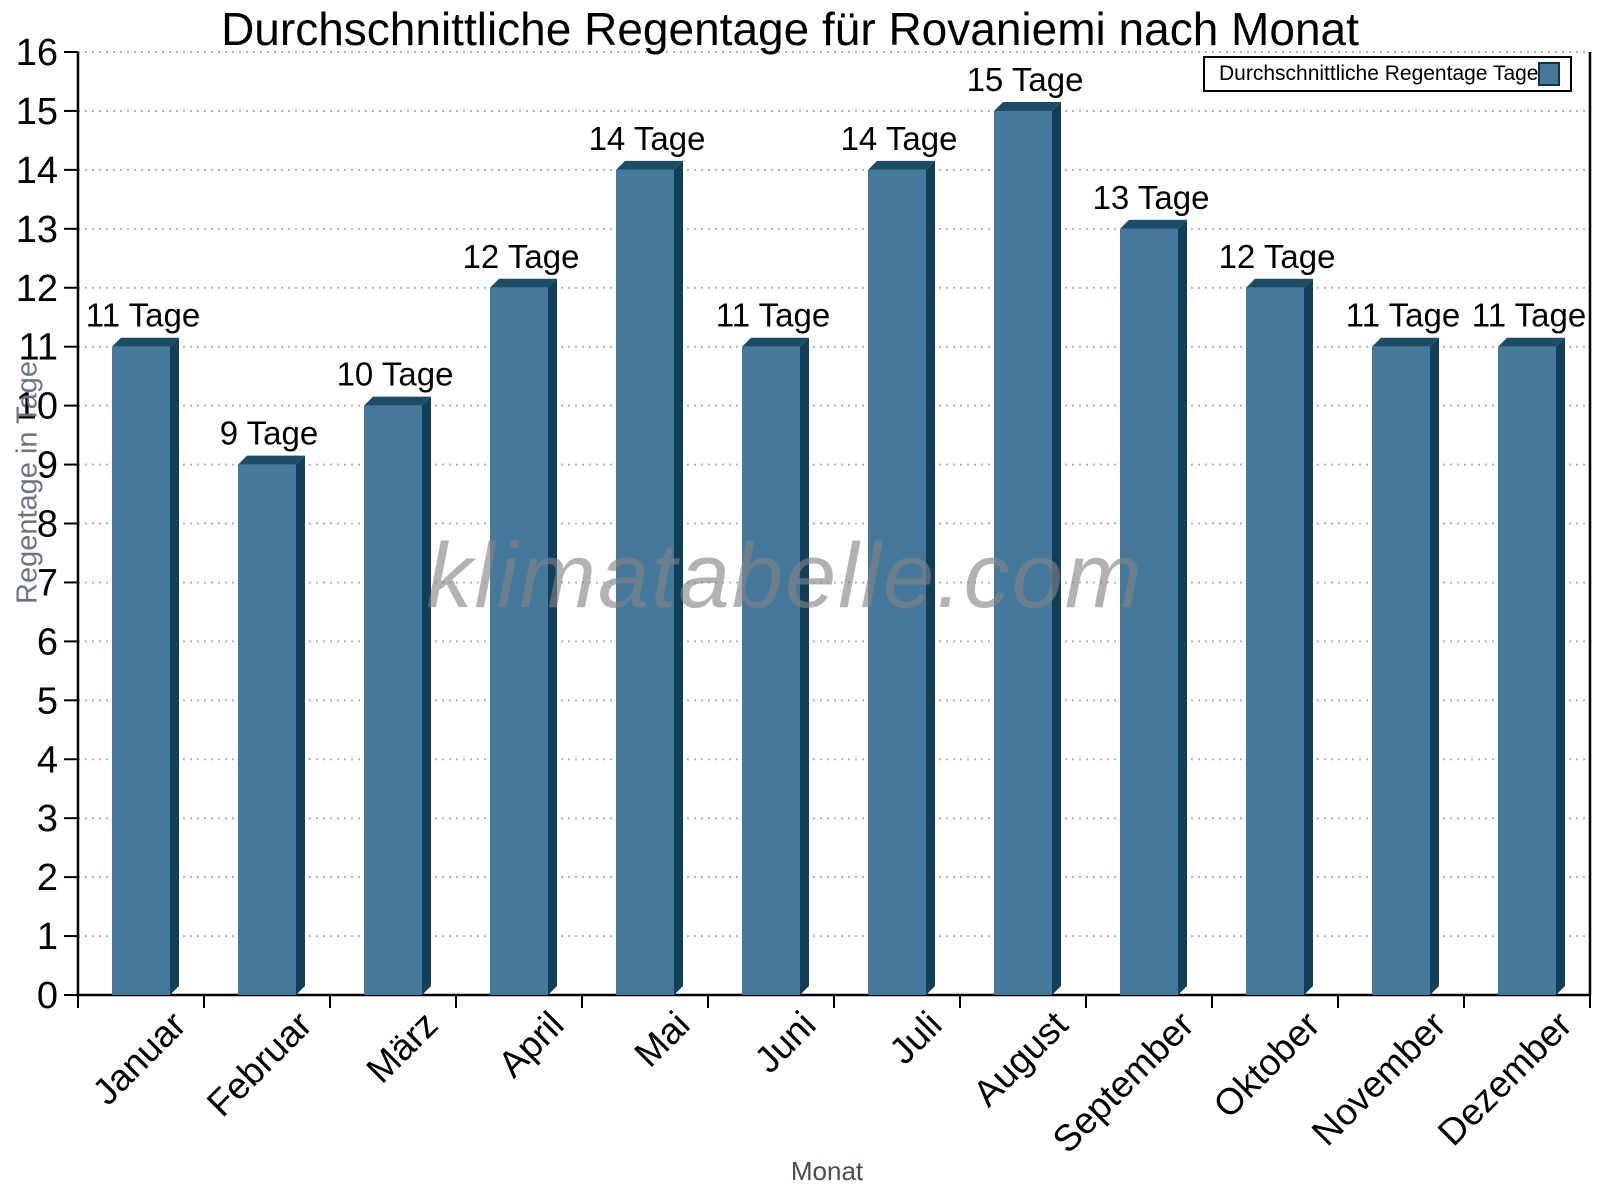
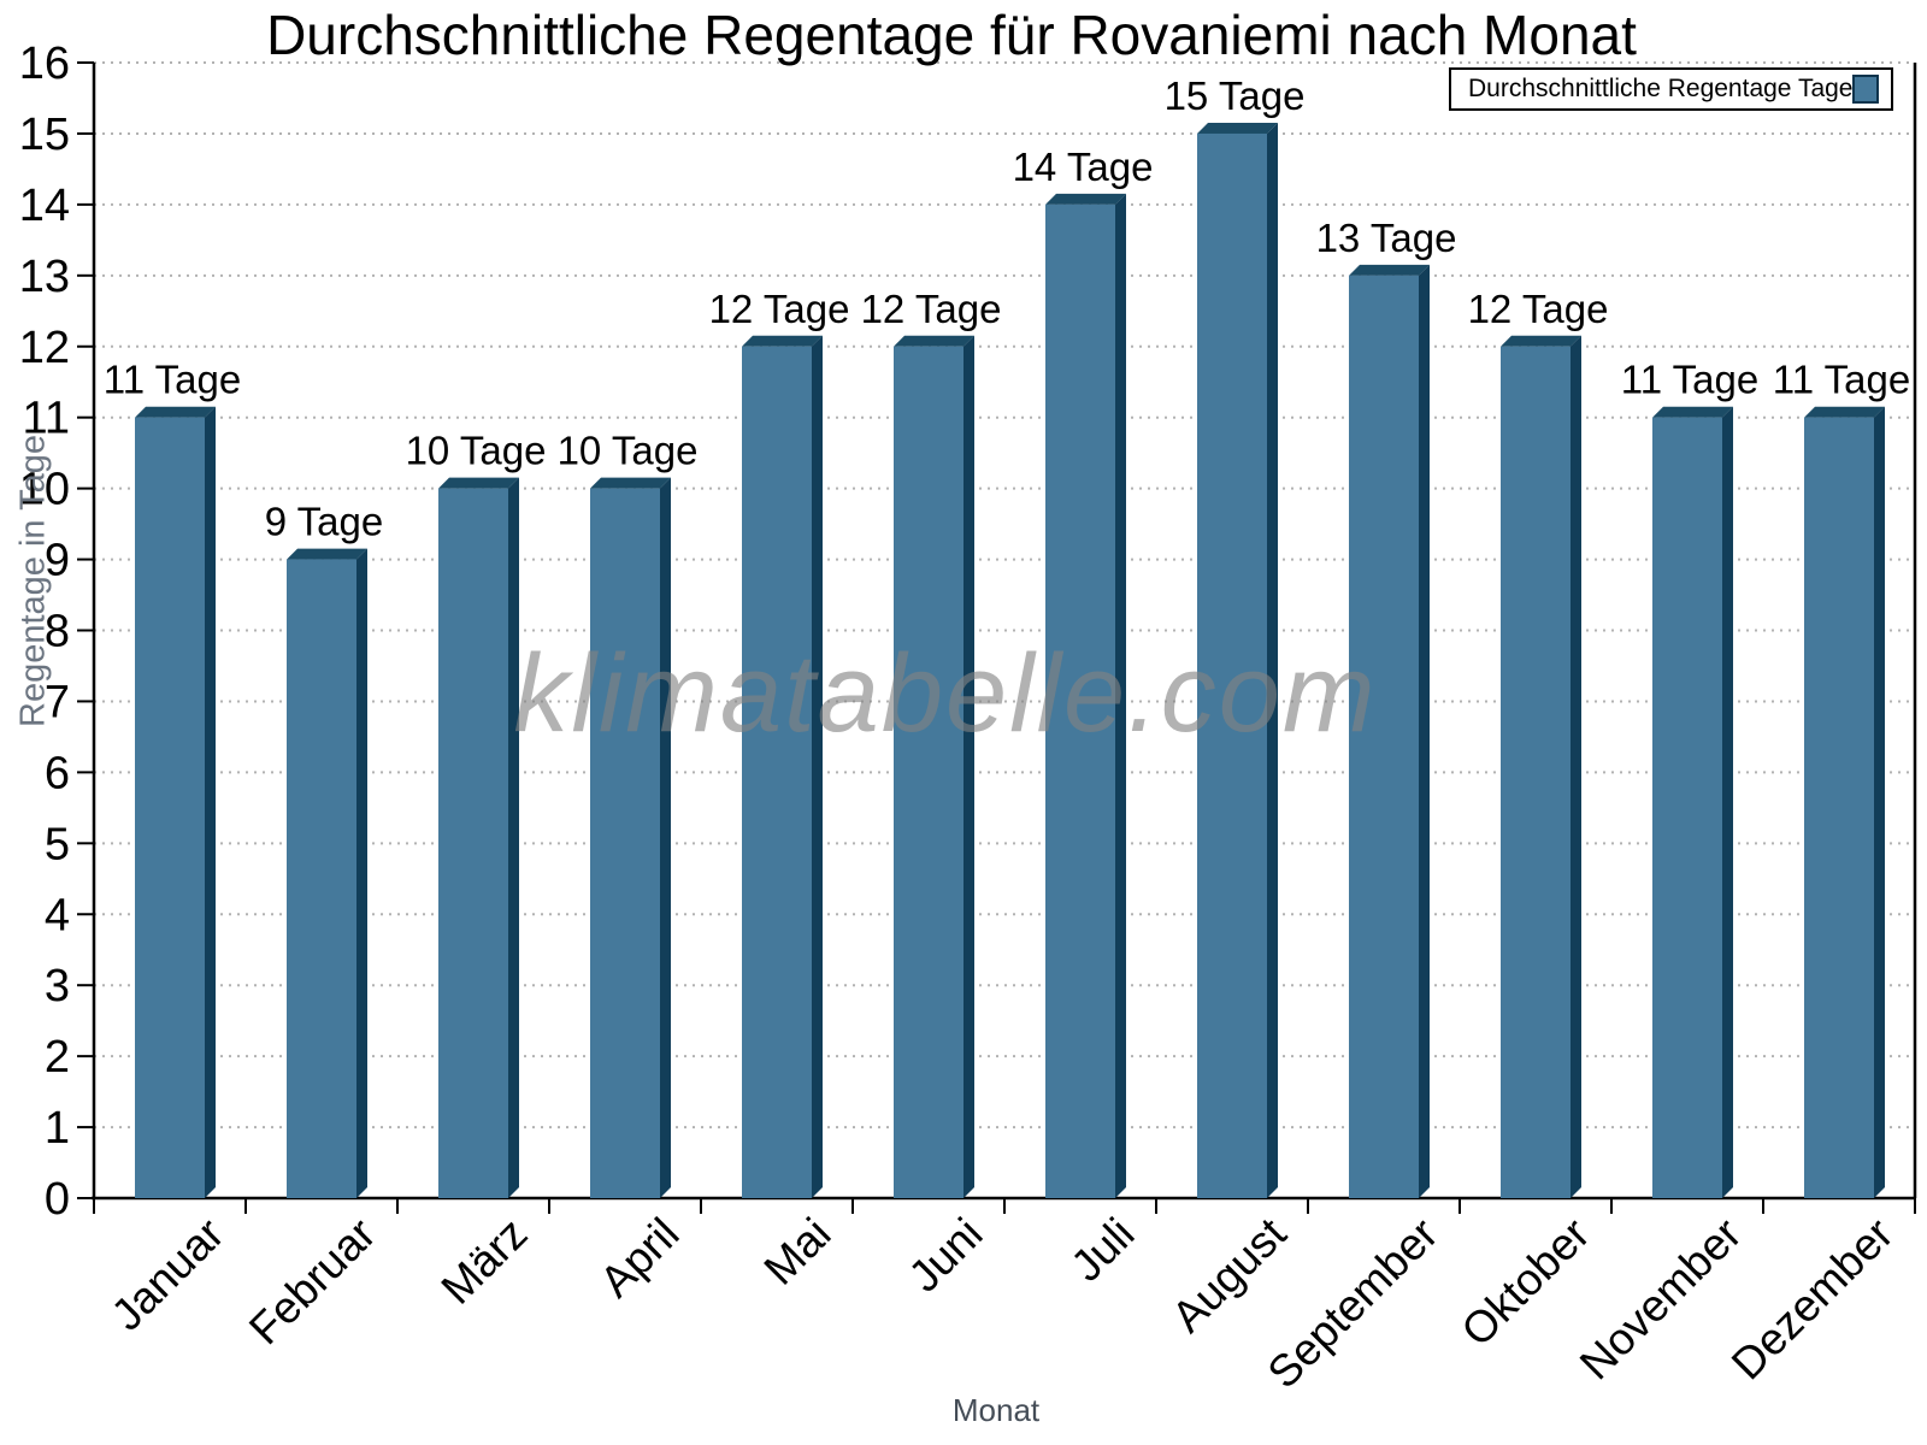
April: 12 -> 10
Mai: 14 -> 12
Juni: 11 -> 12
